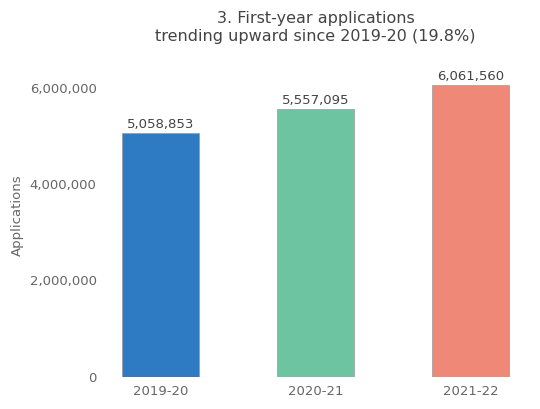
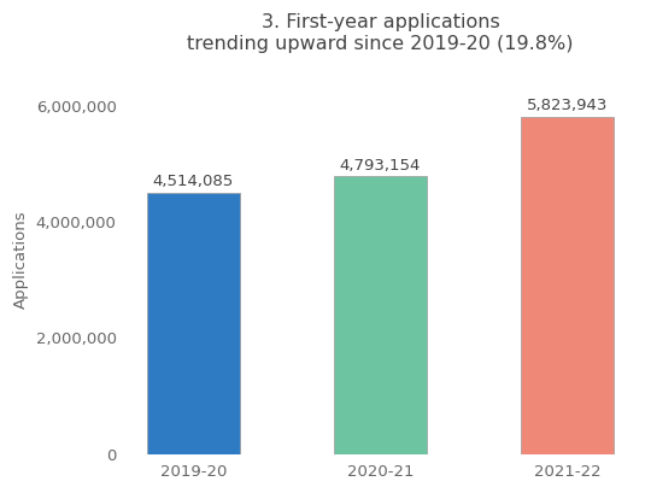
2019-20: 5,058,853 -> 4,514,085
2020-21: 5,557,095 -> 4,793,154
2021-22: 6,061,560 -> 5,823,943
